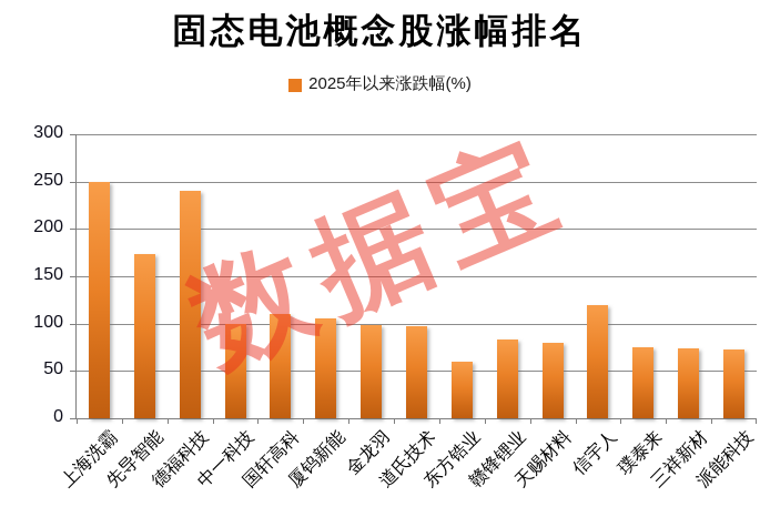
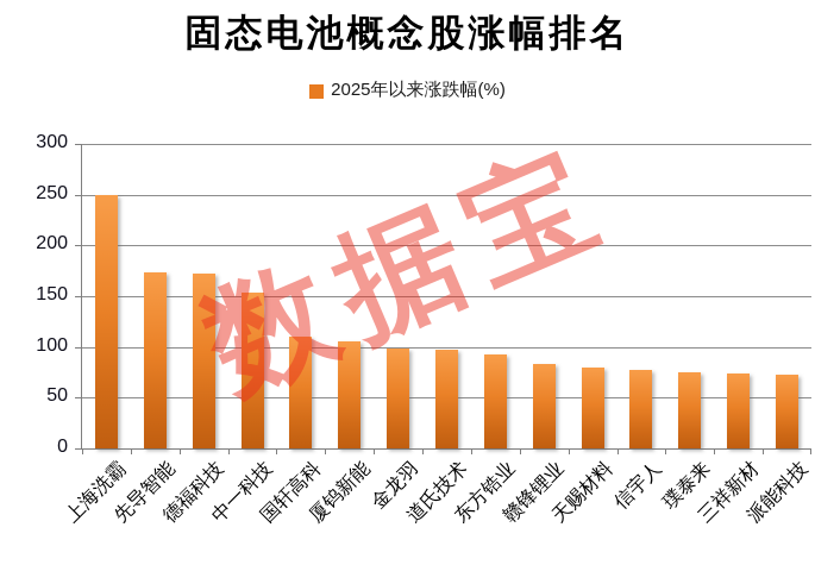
德福科技: 240 -> 170
中一科技: 100 -> 150
东方锆业: 60 -> 90
信宇人: 120 -> 80
